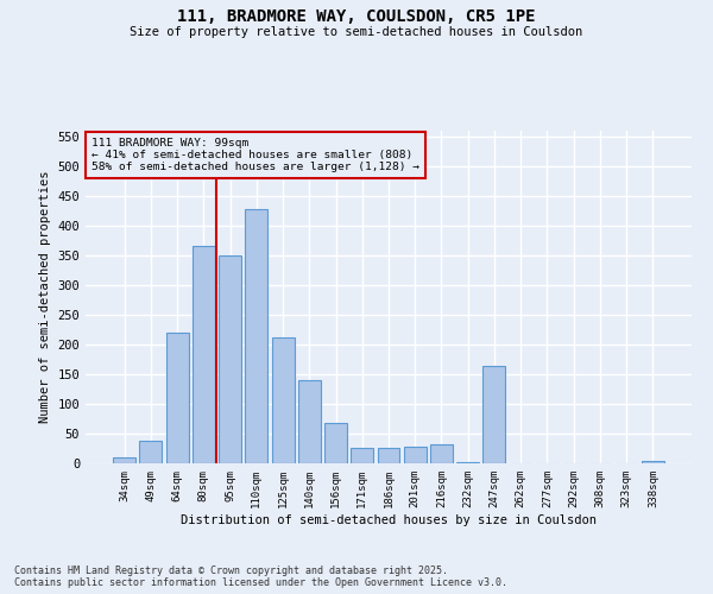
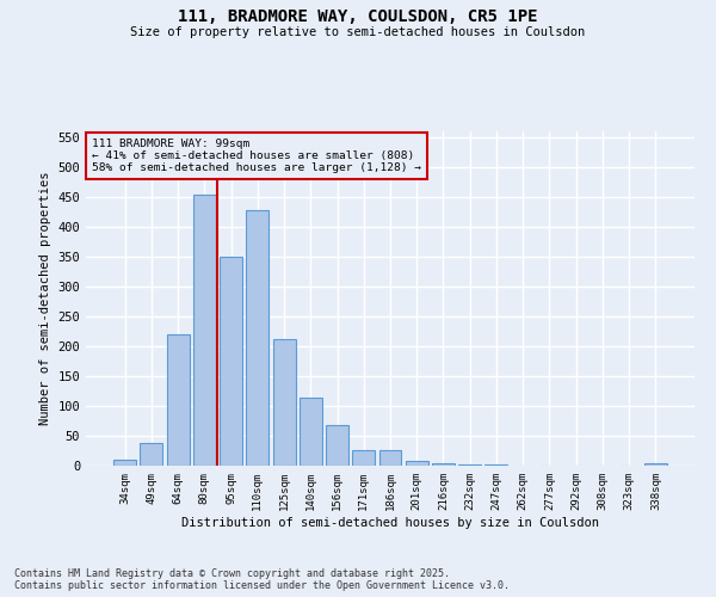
80sqm: 366 -> 455
140sqm: 140 -> 115
201sqm: 28 -> 8
216sqm: 32 -> 5
247sqm: 164 -> 2
